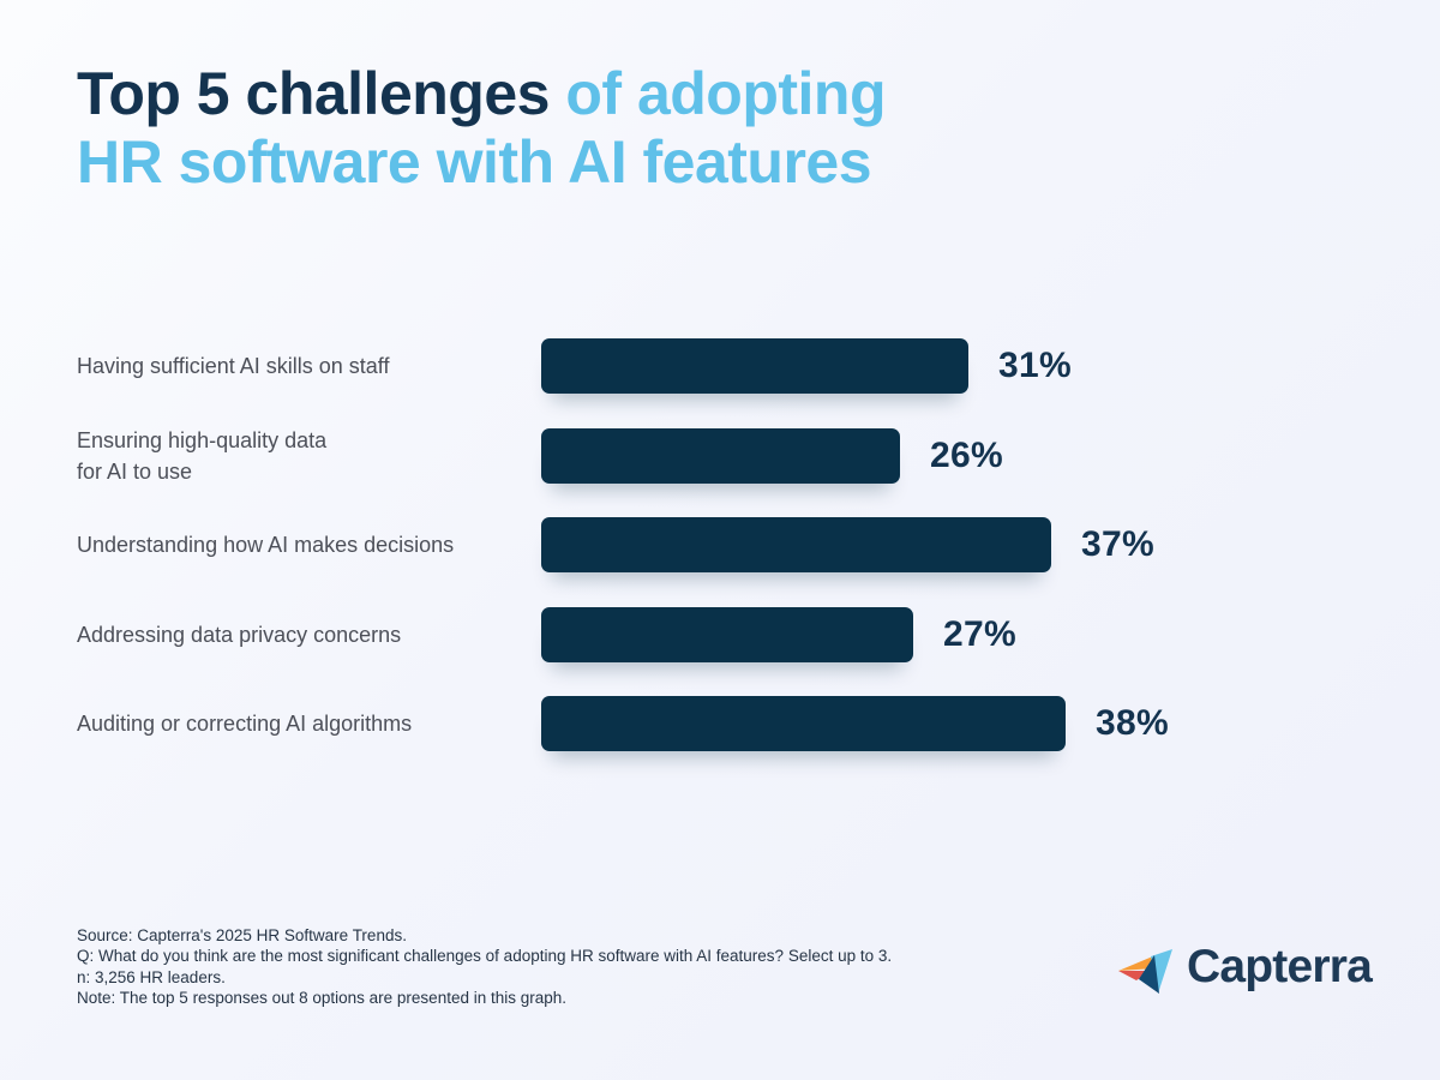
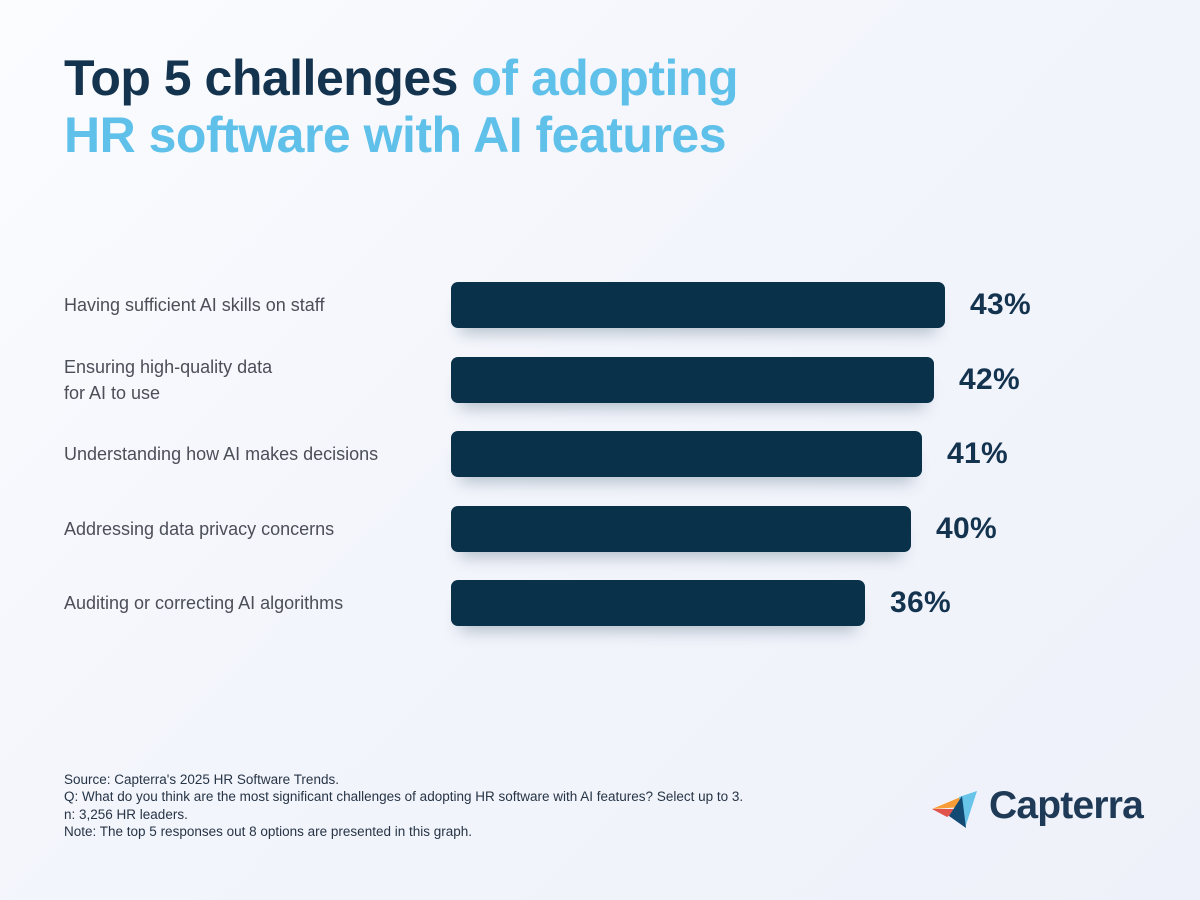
Having sufficient AI skills on staff: 31% -> 43%
Ensuring high-quality data for AI to use: 26% -> 42%
Understanding how AI makes decisions: 37% -> 41%
Addressing data privacy concerns: 27% -> 40%
Auditing or correcting AI algorithms: 38% -> 36%
